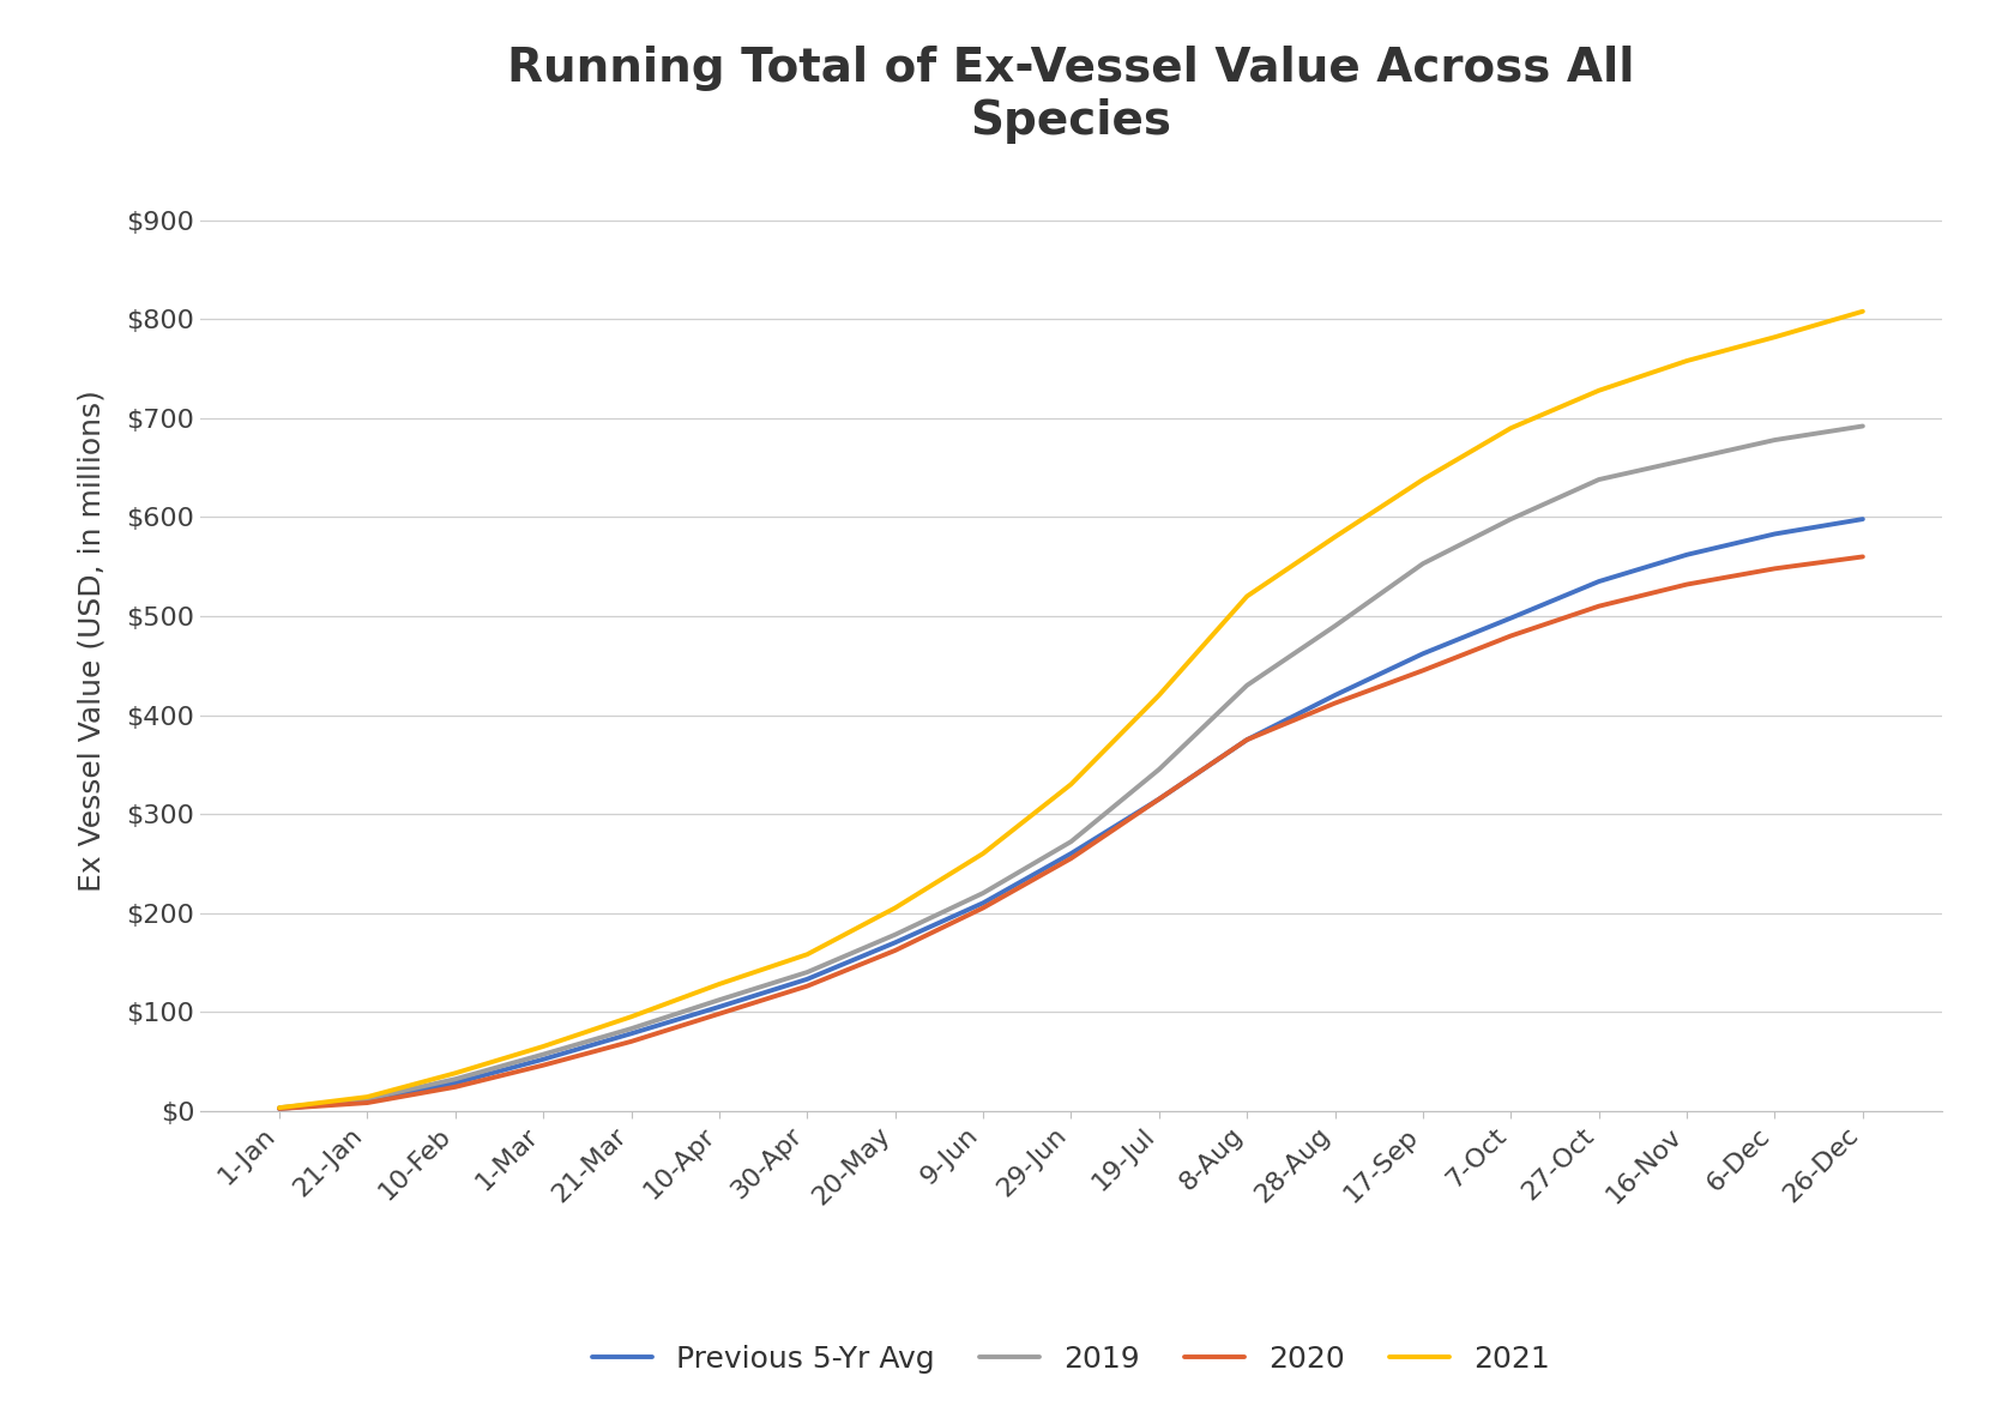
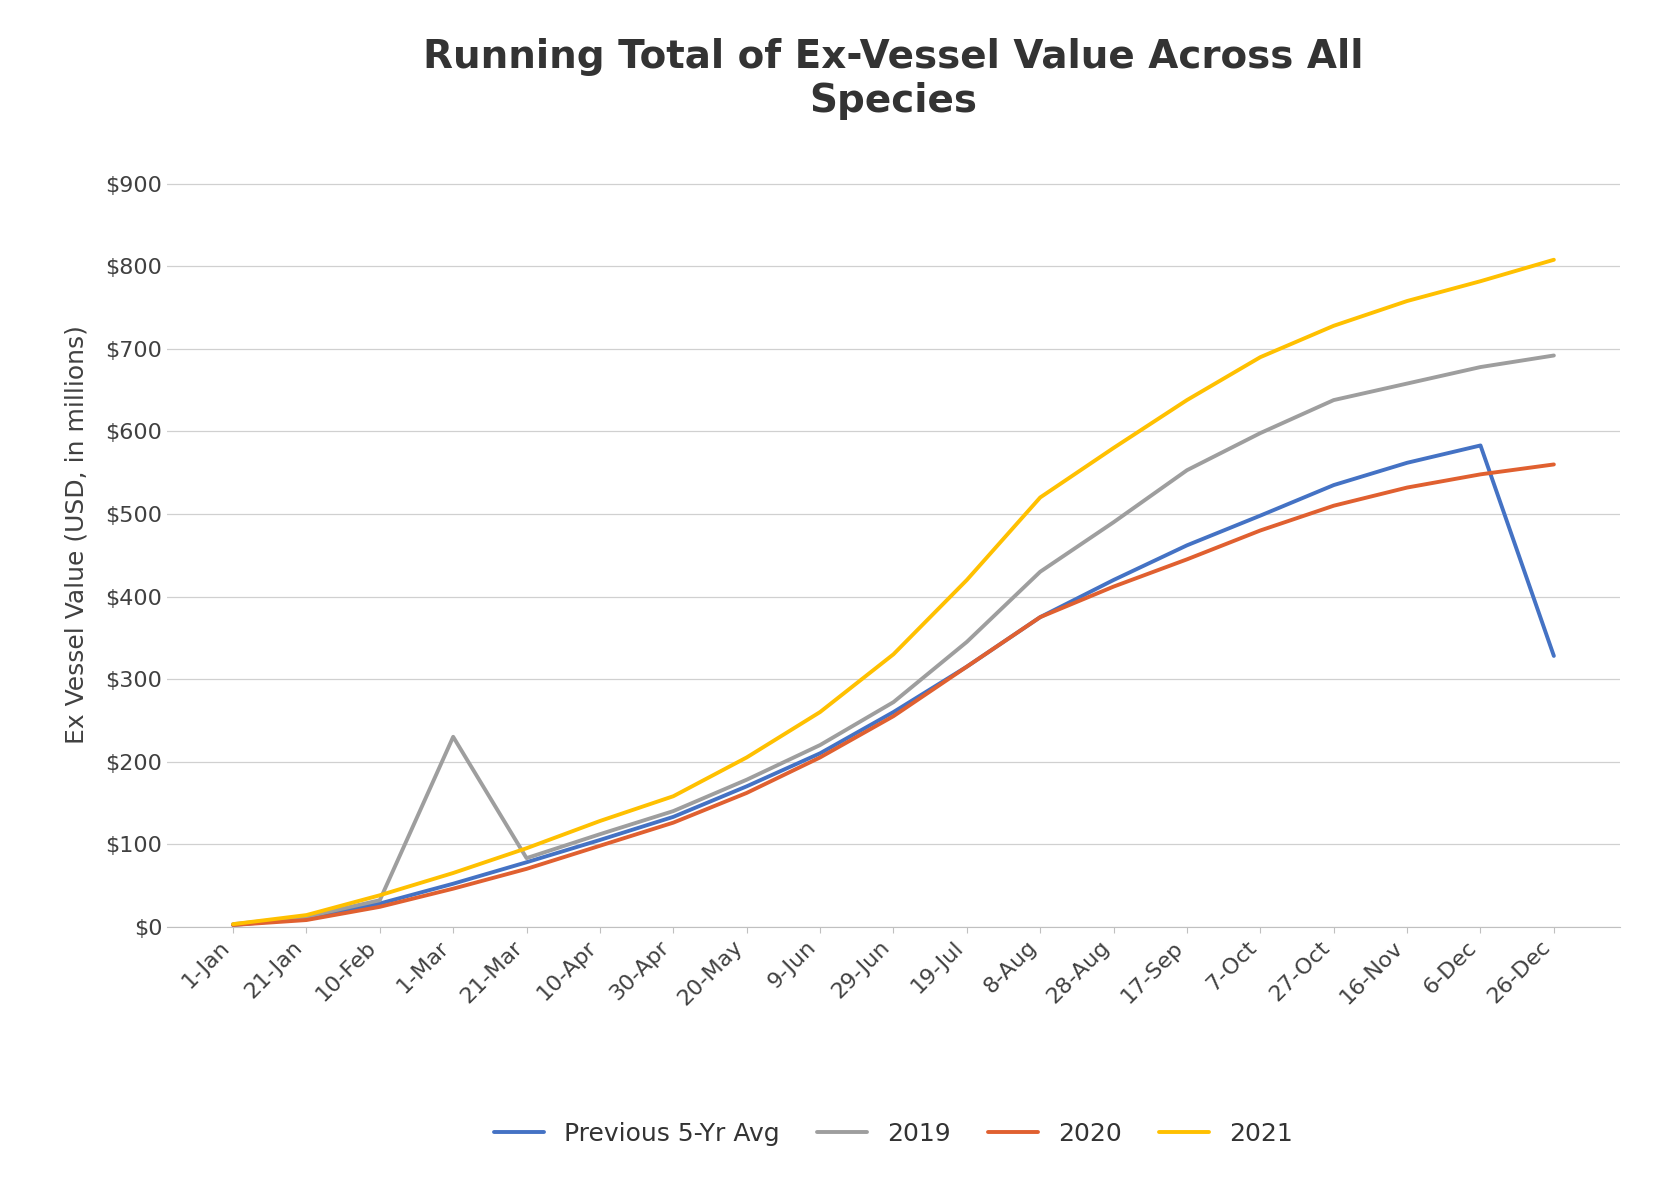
2019/1-Mar: $57 -> $230
Previous 5-Yr Avg/26-Dec: $598 -> $328
